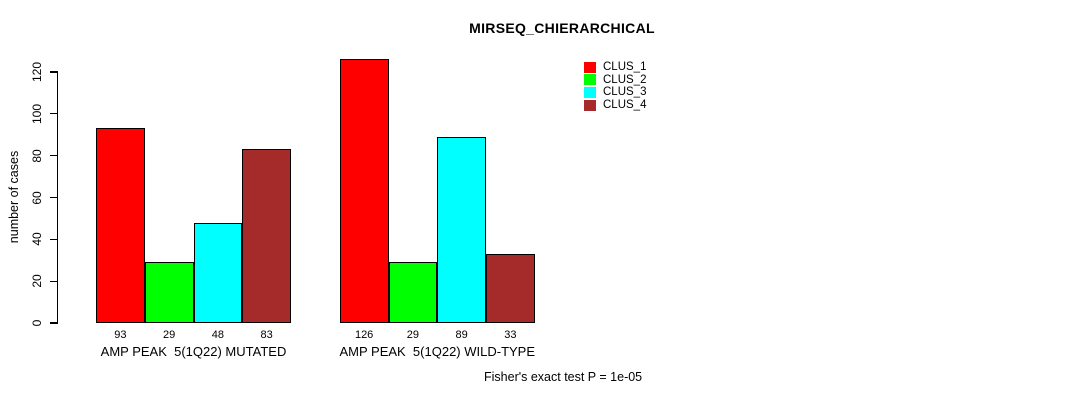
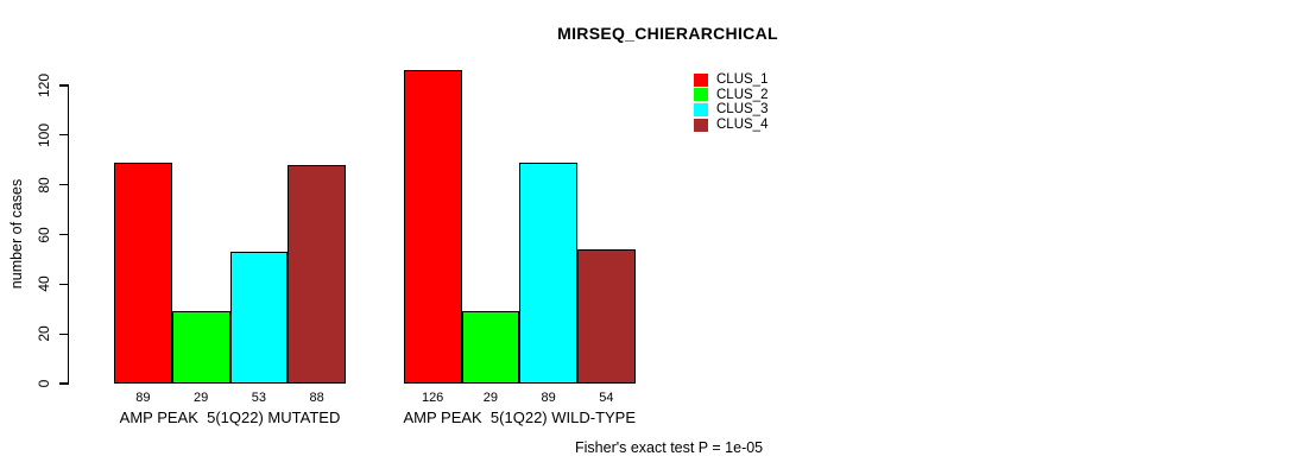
CLUS_1/AMP PEAK 5(1Q22) MUTATED: 93 -> 89
CLUS_3/AMP PEAK 5(1Q22) MUTATED: 48 -> 53
CLUS_4/AMP PEAK 5(1Q22) MUTATED: 83 -> 88
CLUS_4/AMP PEAK 5(1Q22) WILD-TYPE: 33 -> 54
